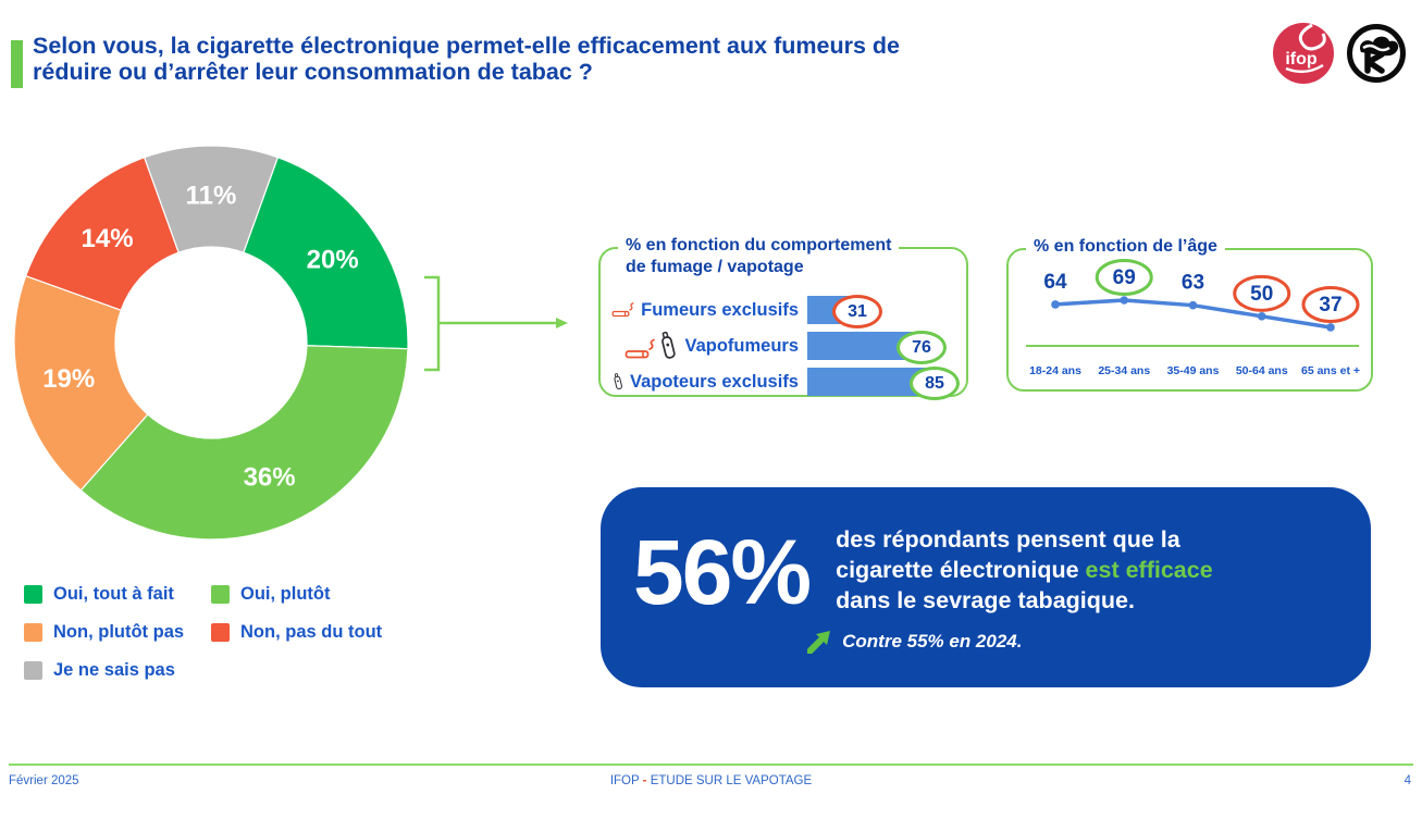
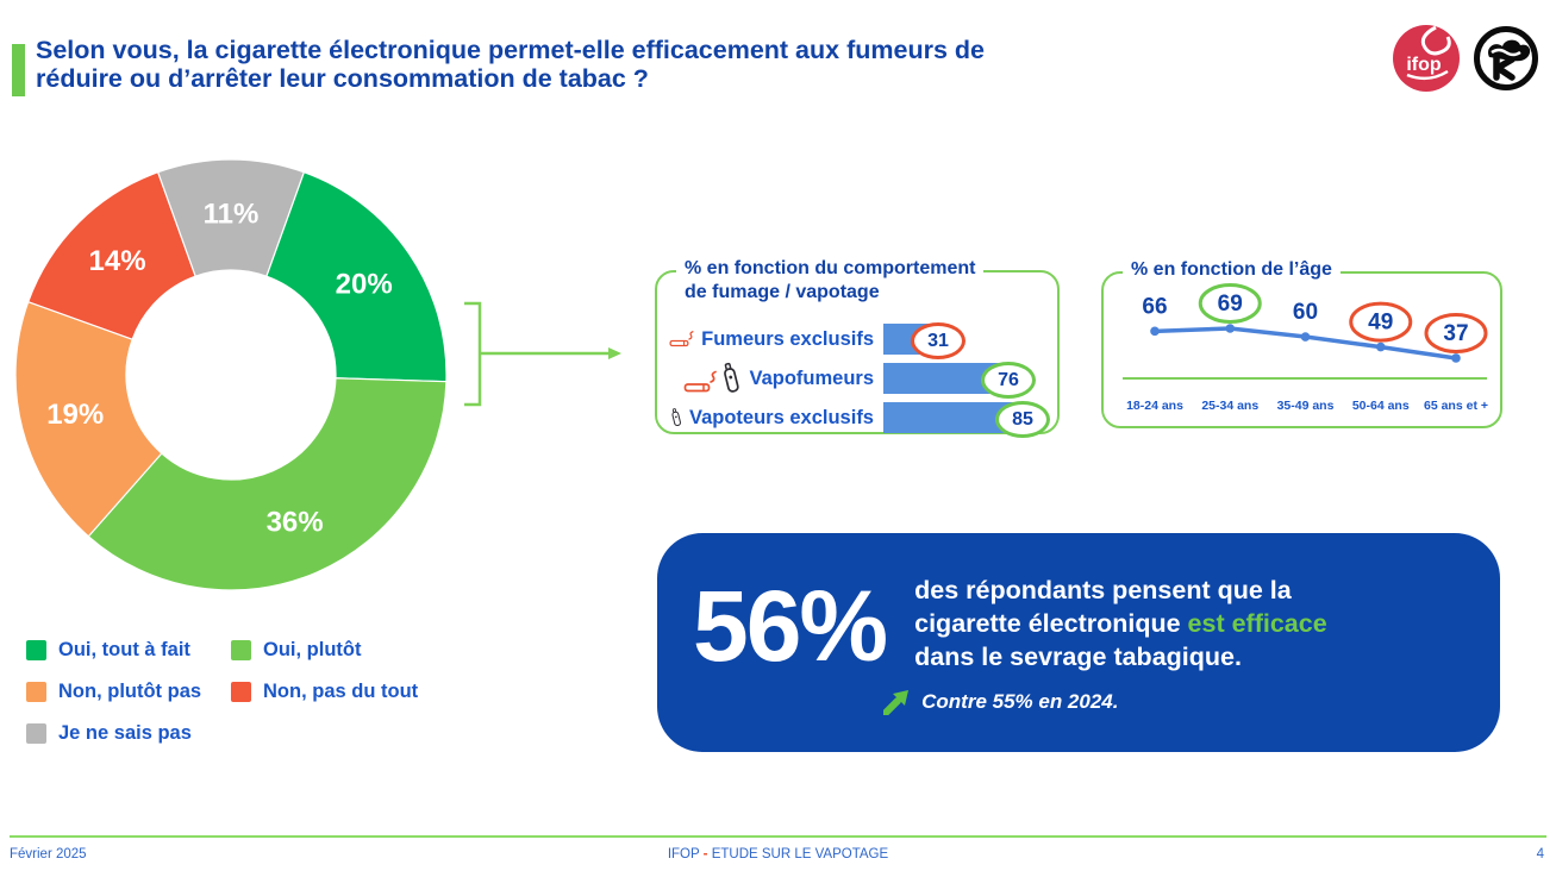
% en fonction de l’âge/18-24 ans: 64 -> 66
% en fonction de l’âge/35-49 ans: 63 -> 60
% en fonction de l’âge/50-64 ans: 50 -> 49
